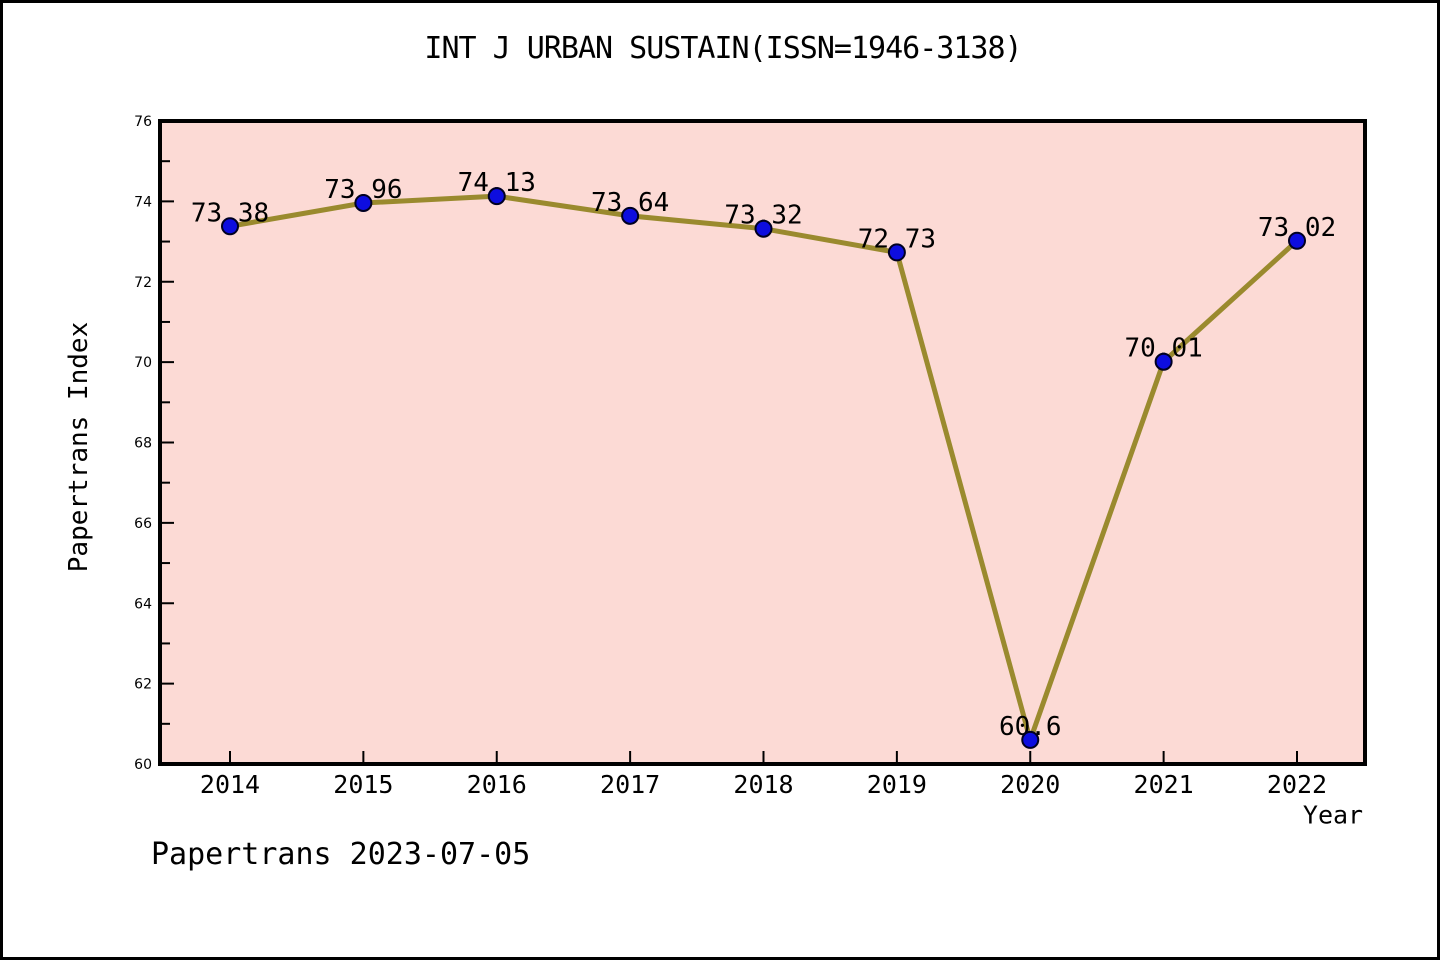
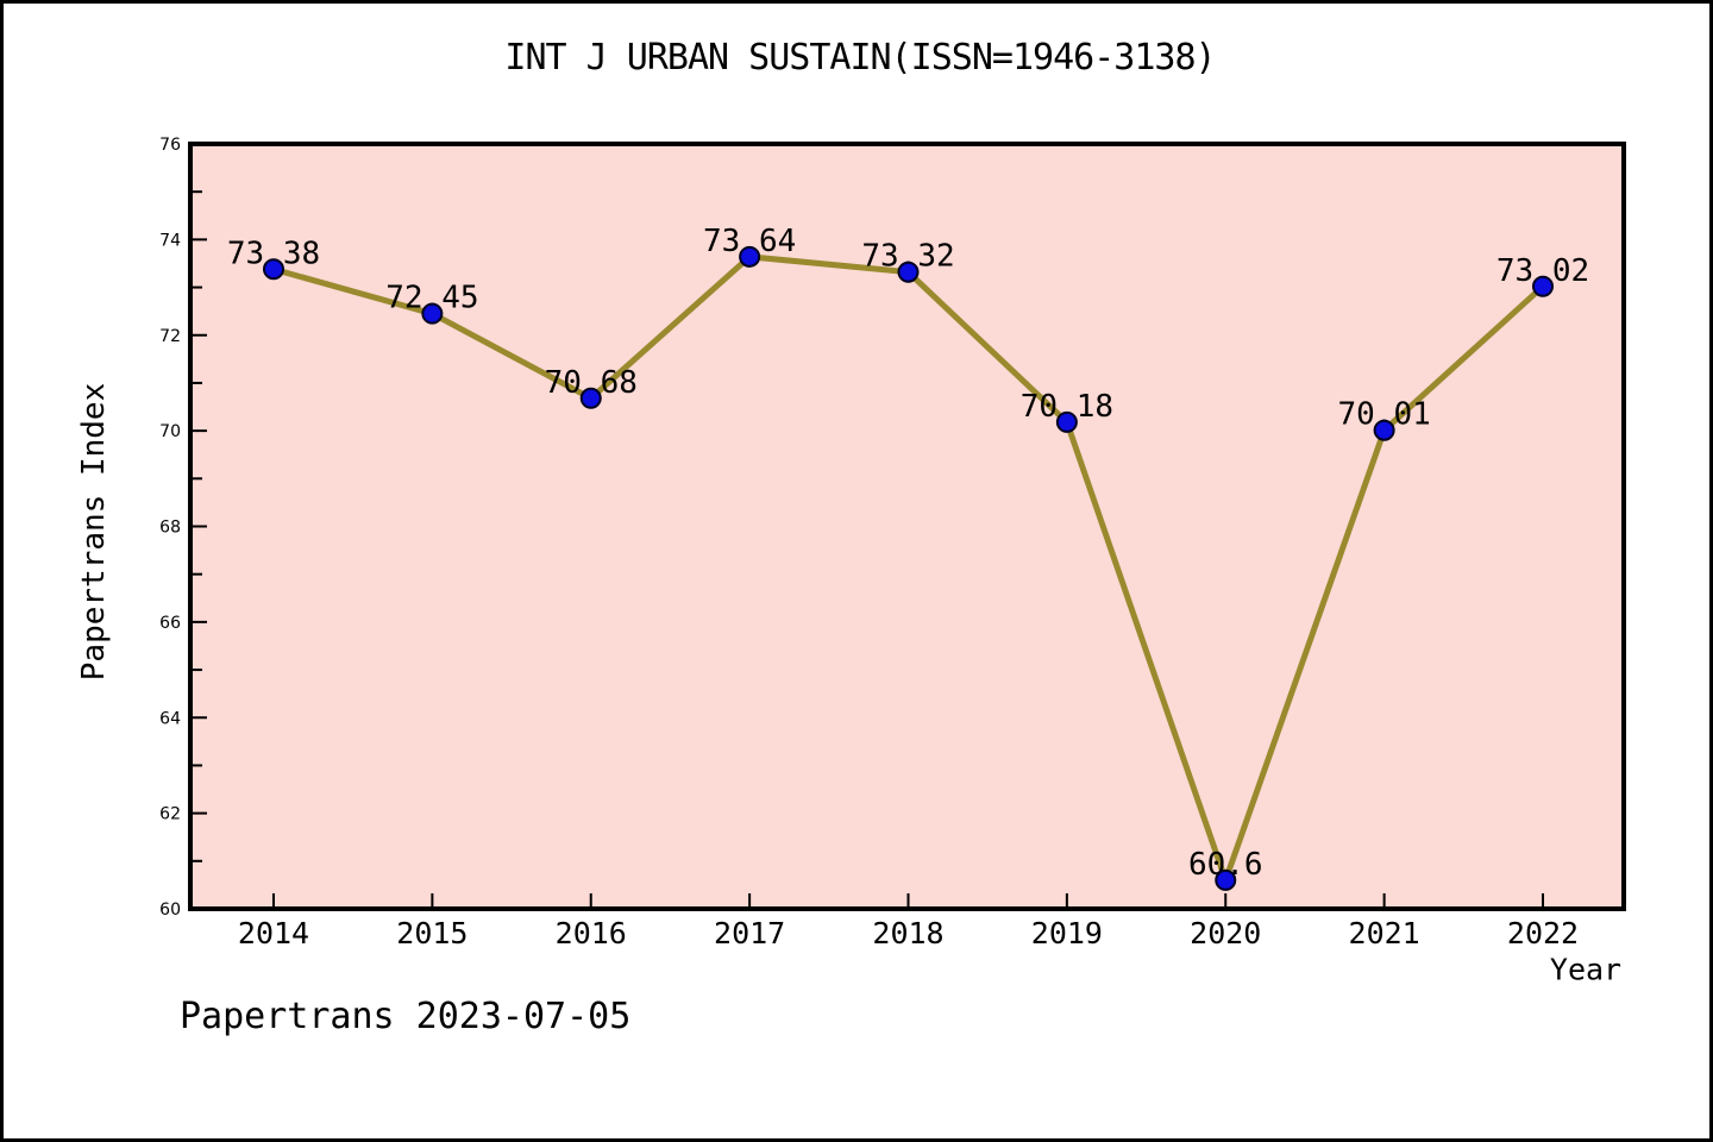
2015: 73.96 -> 72.45
2016: 74.13 -> 70.68
2019: 72.73 -> 70.18
